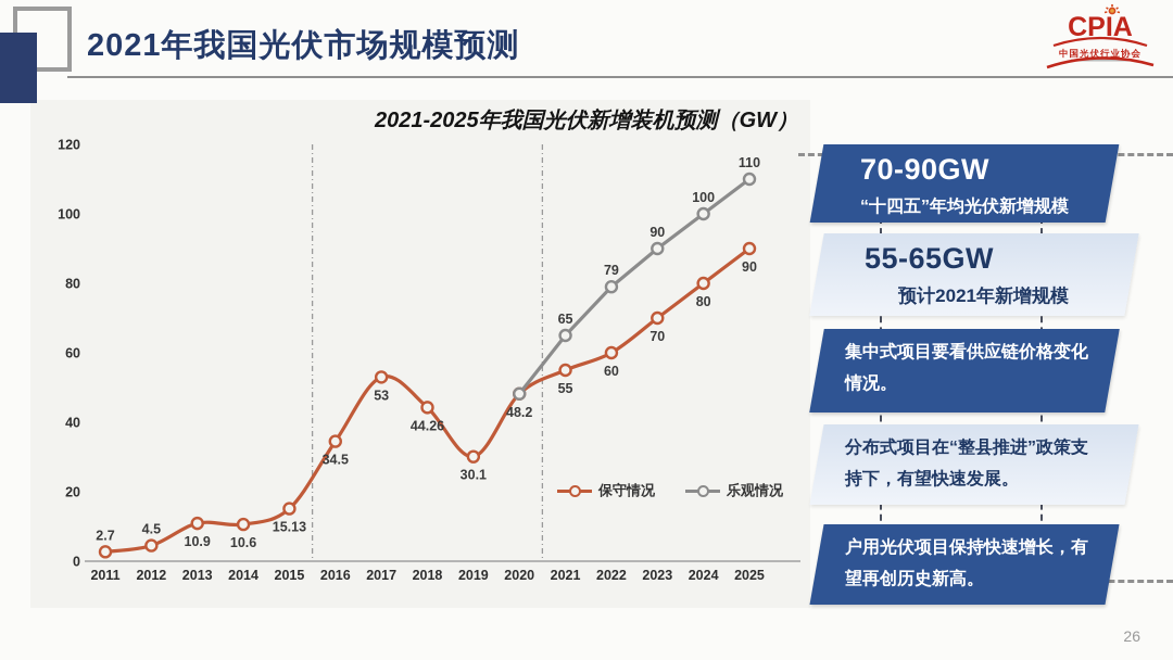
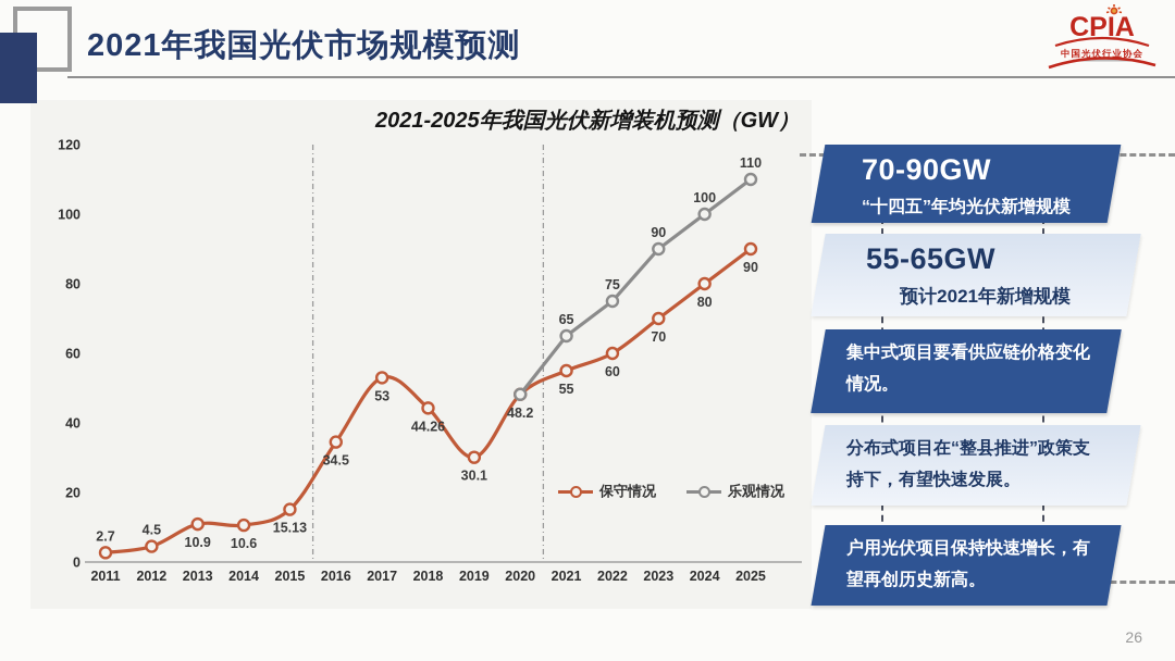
乐观情况/2022: 79 -> 75
